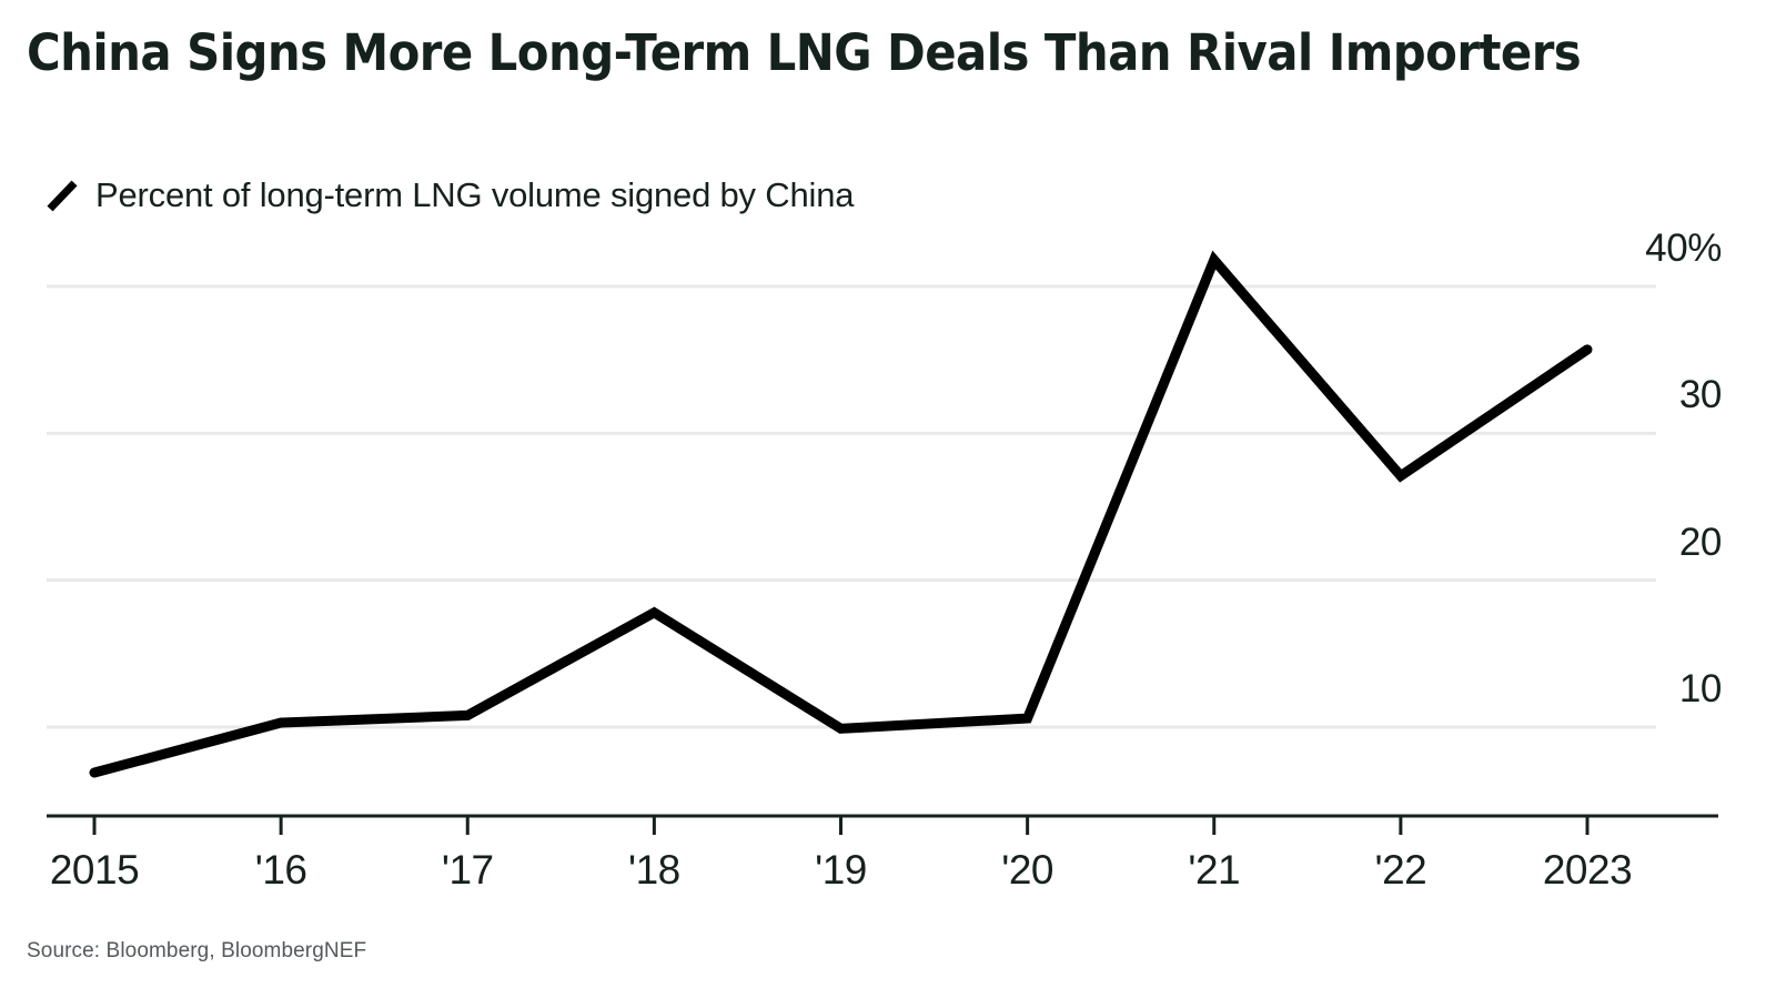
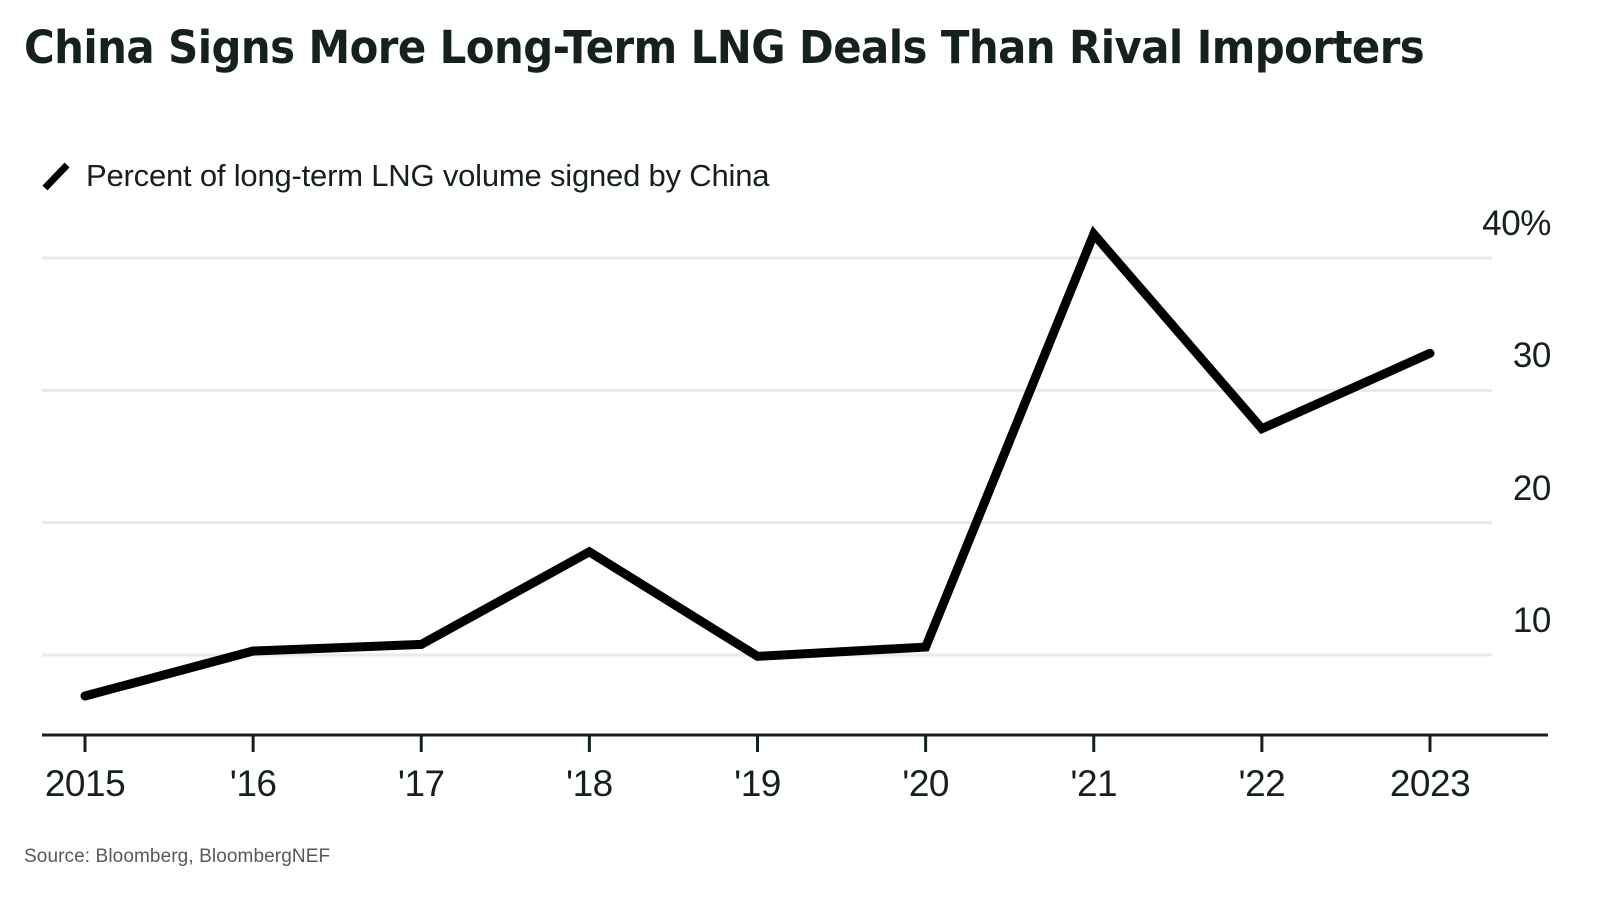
2023: 35.7% -> 32.8%
